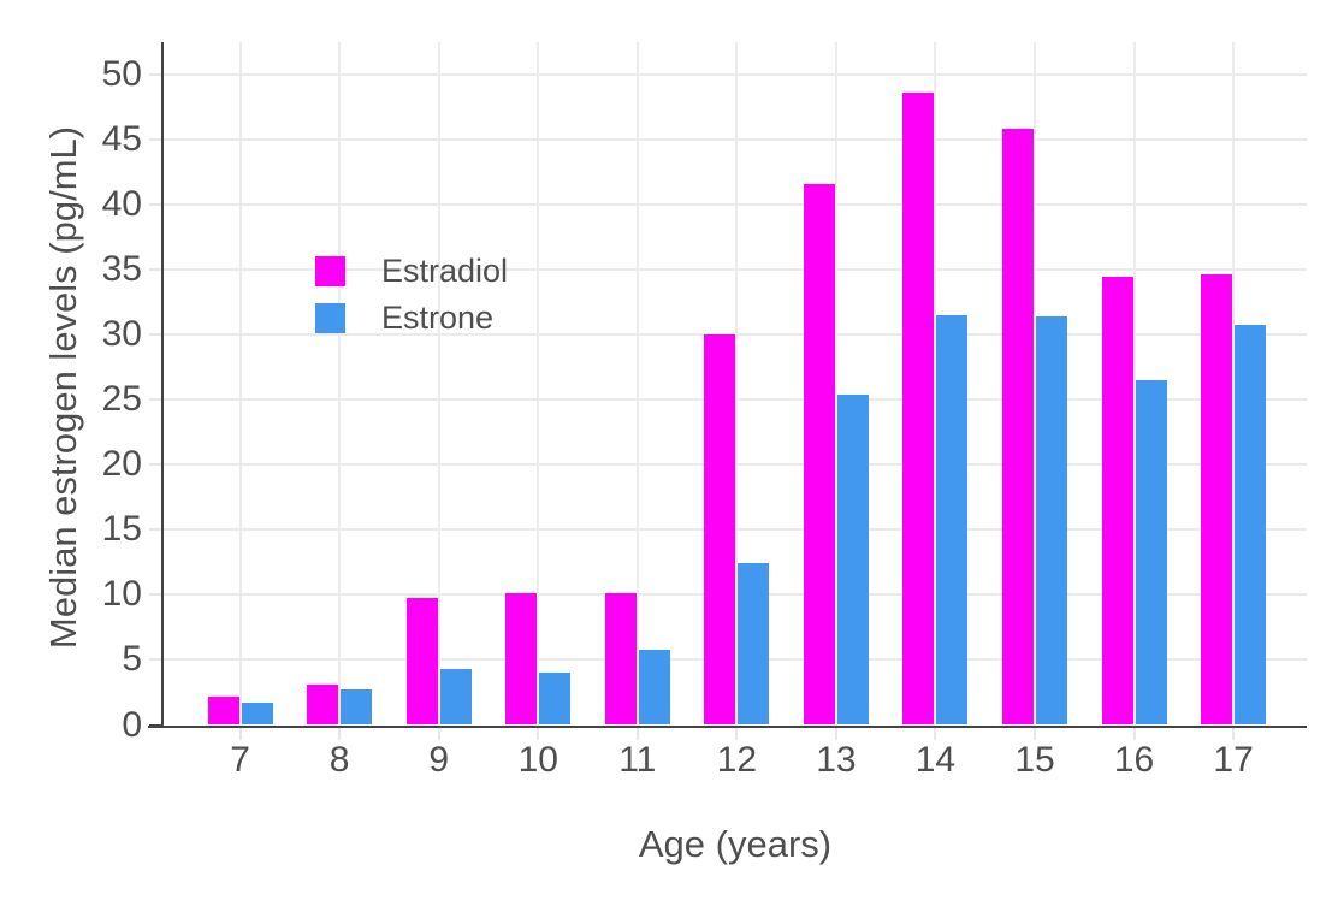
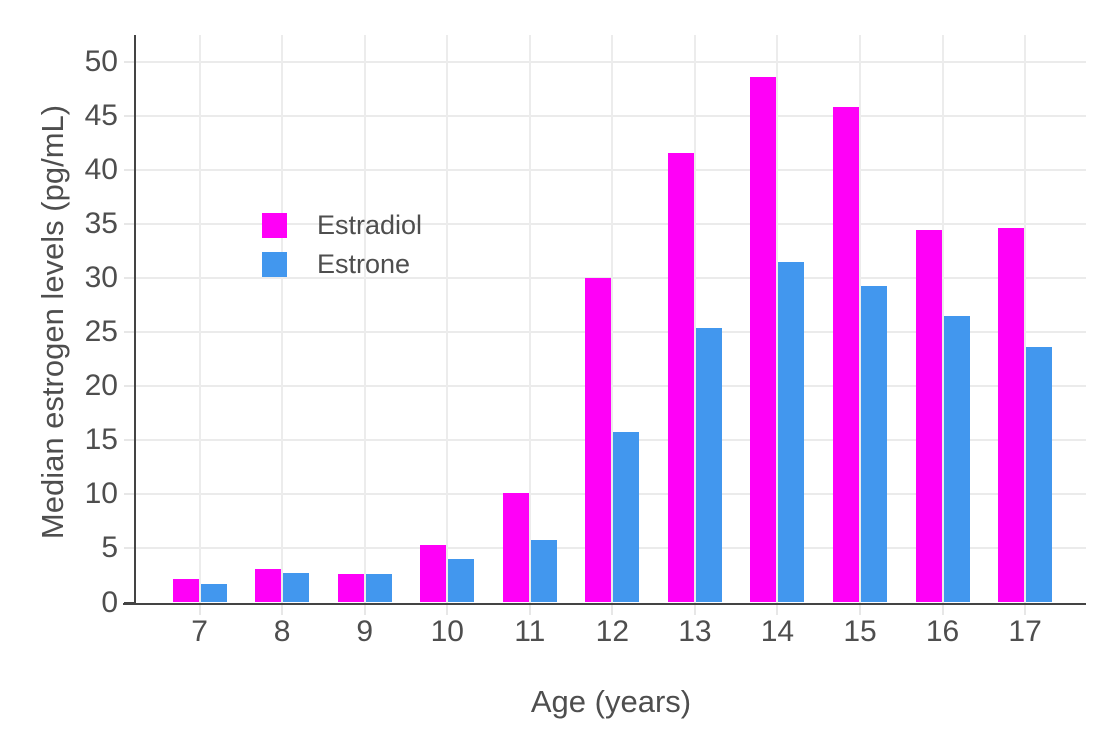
Estradiol/9: 9.8 -> 2.6
Estrone/9: 4.3 -> 2.6
Estradiol/10: 10.1 -> 5.3
Estrone/12: 12.4 -> 15.8
Estrone/15: 31.4 -> 29.3
Estrone/17: 30.8 -> 23.6
